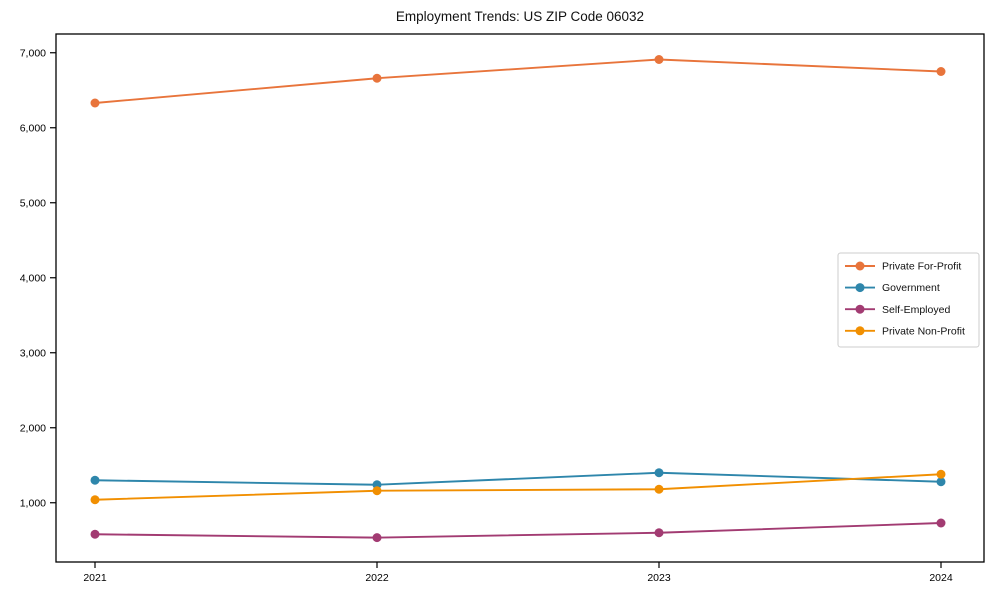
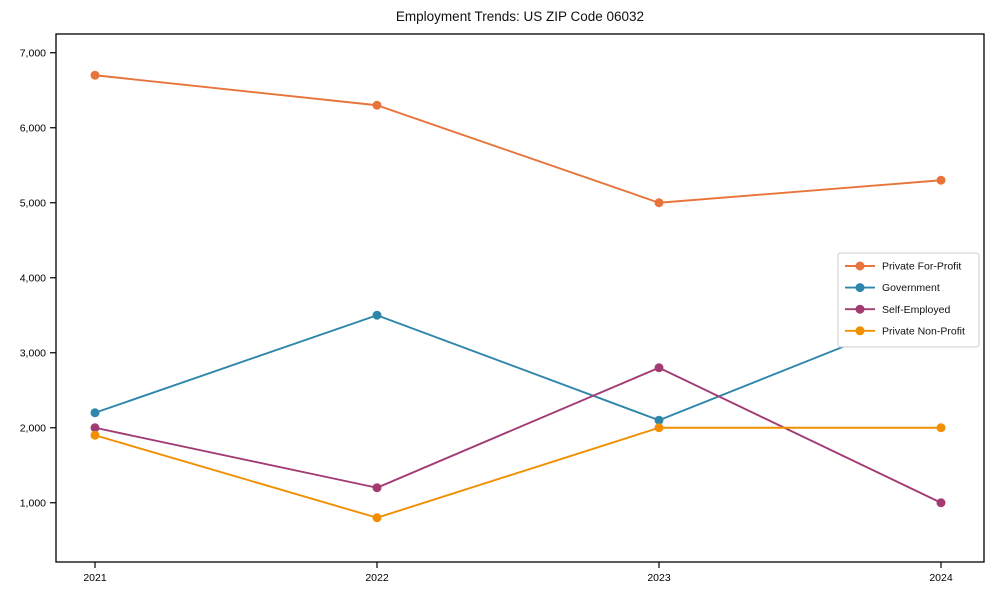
Private For-Profit/2021: 6300 -> 6700
Government/2021: 1300 -> 2200
Self-Employed/2021: 600 -> 2000
Private Non-Profit/2021: 1000 -> 1900
Private For-Profit/2022: 6700 -> 6300
Government/2022: 1200 -> 3500
Self-Employed/2022: 500 -> 1200
Private Non-Profit/2022: 1200 -> 800
Private For-Profit/2023: 6900 -> 5000
Government/2023: 1400 -> 2100
Self-Employed/2023: 600 -> 2800
Private Non-Profit/2023: 1200 -> 2000
Private For-Profit/2024: 6800 -> 5300
Government/2024: 1300 -> 3600
Self-Employed/2024: 700 -> 1000
Private Non-Profit/2024: 1400 -> 2000
